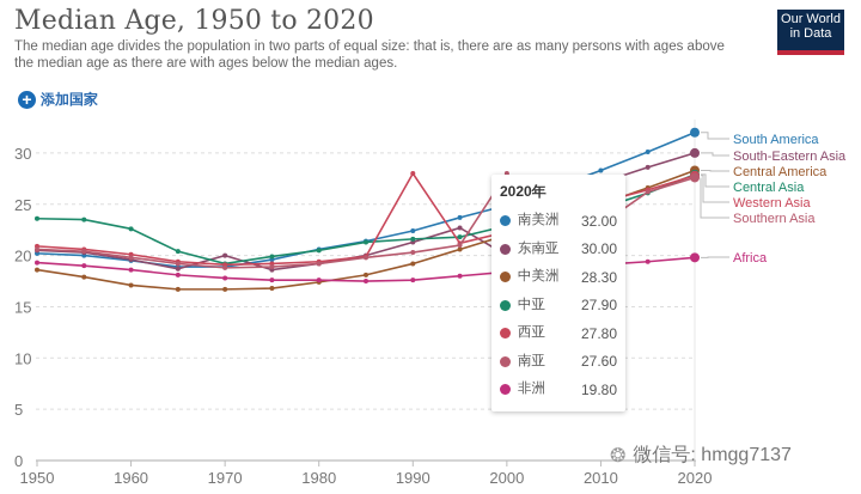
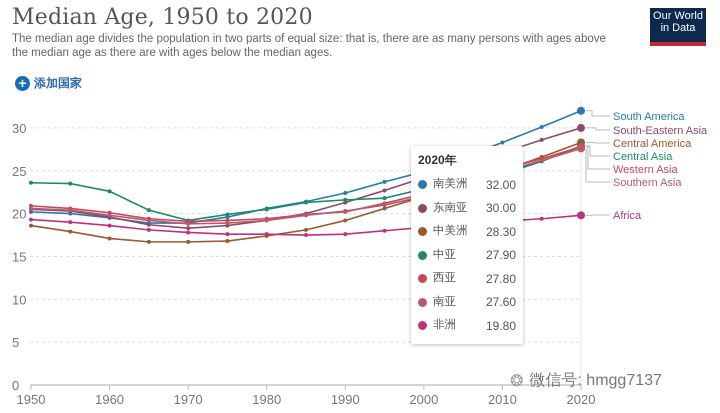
South-Eastern Asia/1970: 20 -> 18
Western Asia/1990: 28 -> 20
South-Eastern Asia/2000: 20 -> 24
Southern Asia/2000: 28 -> 22
Southern Asia/2010: 23 -> 25
